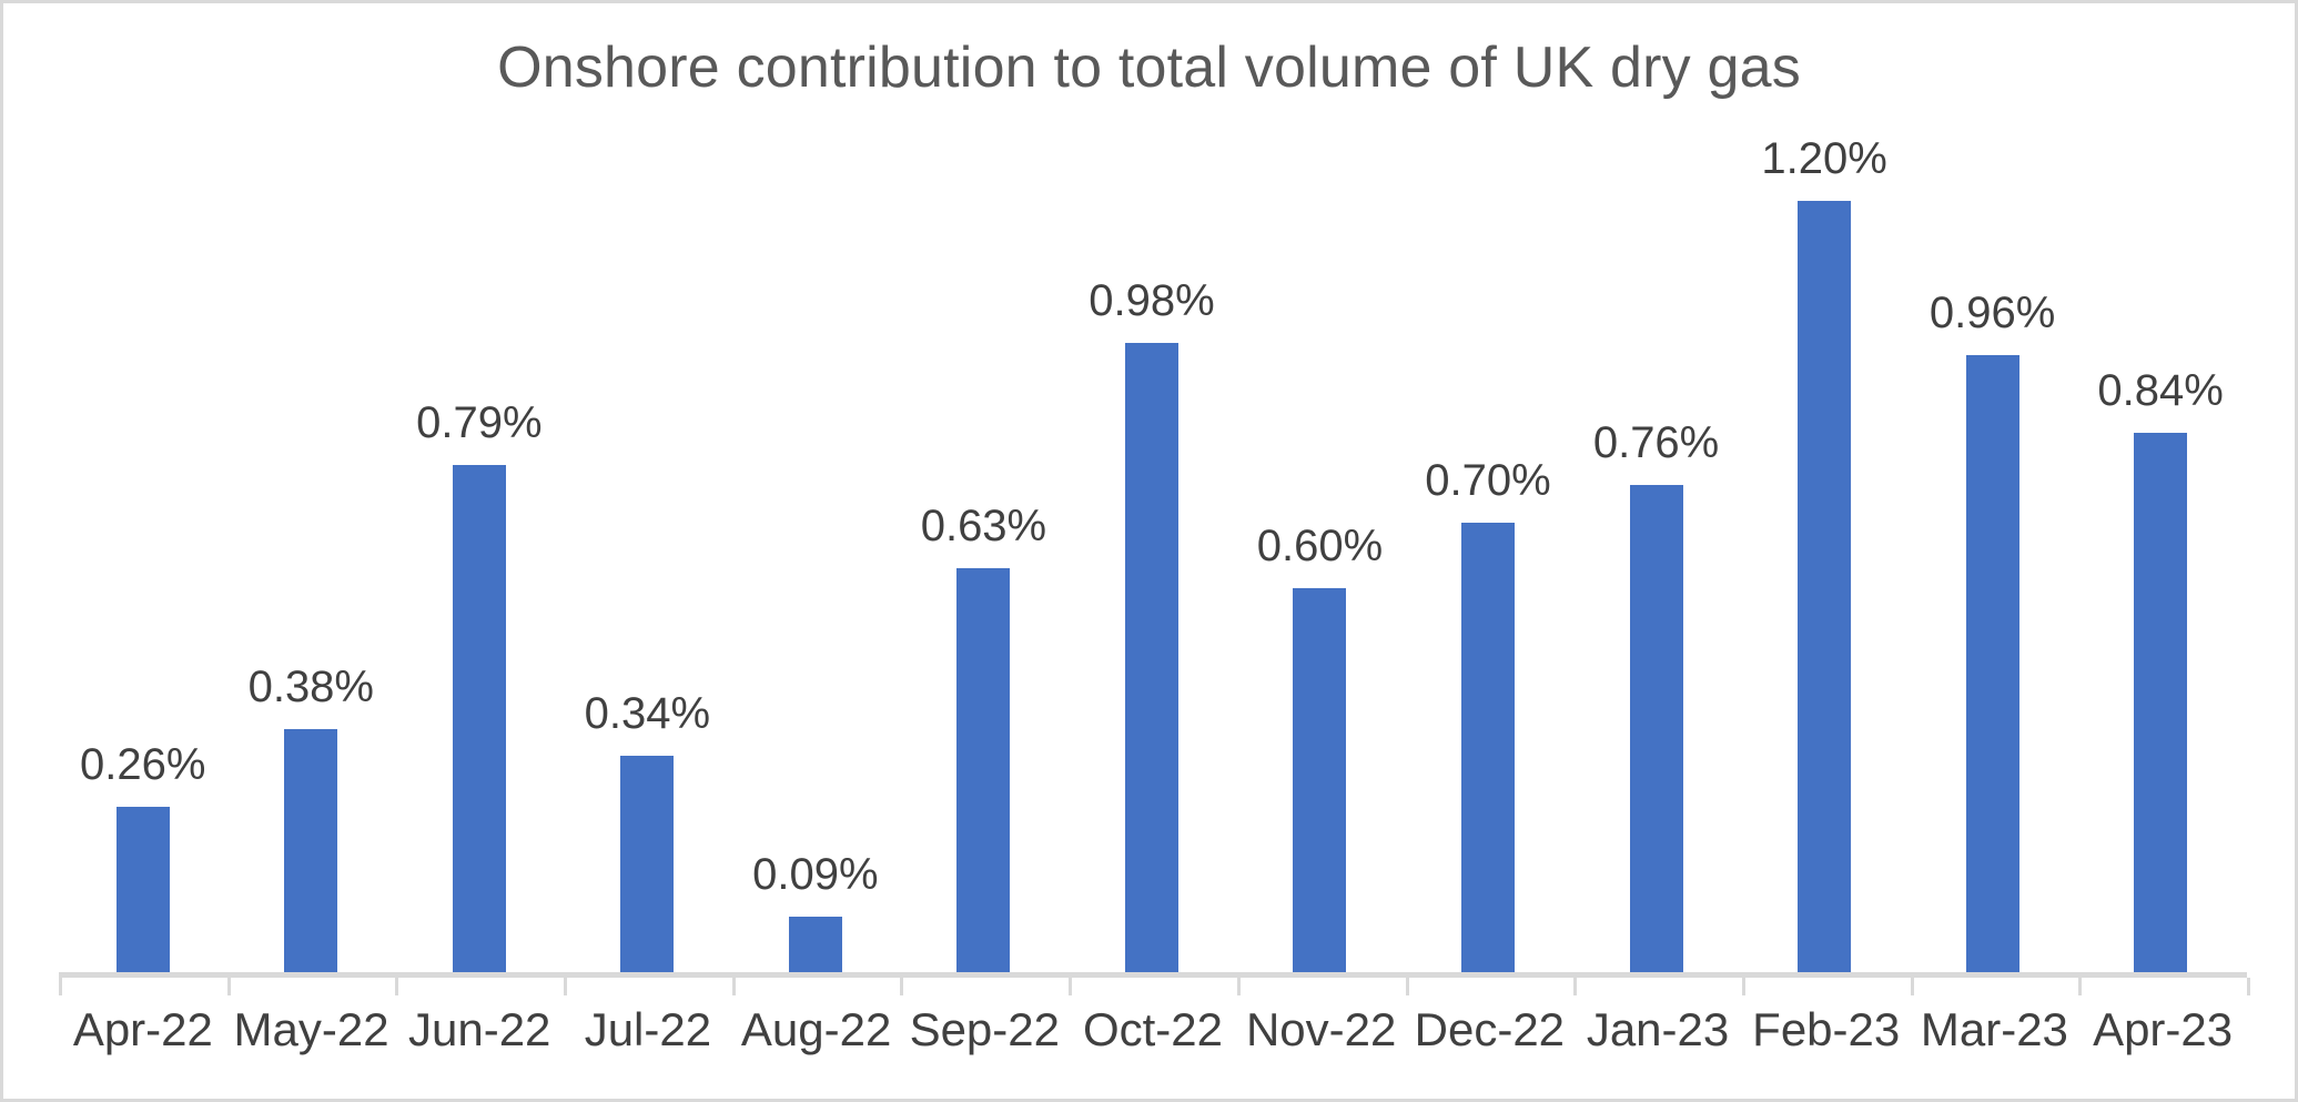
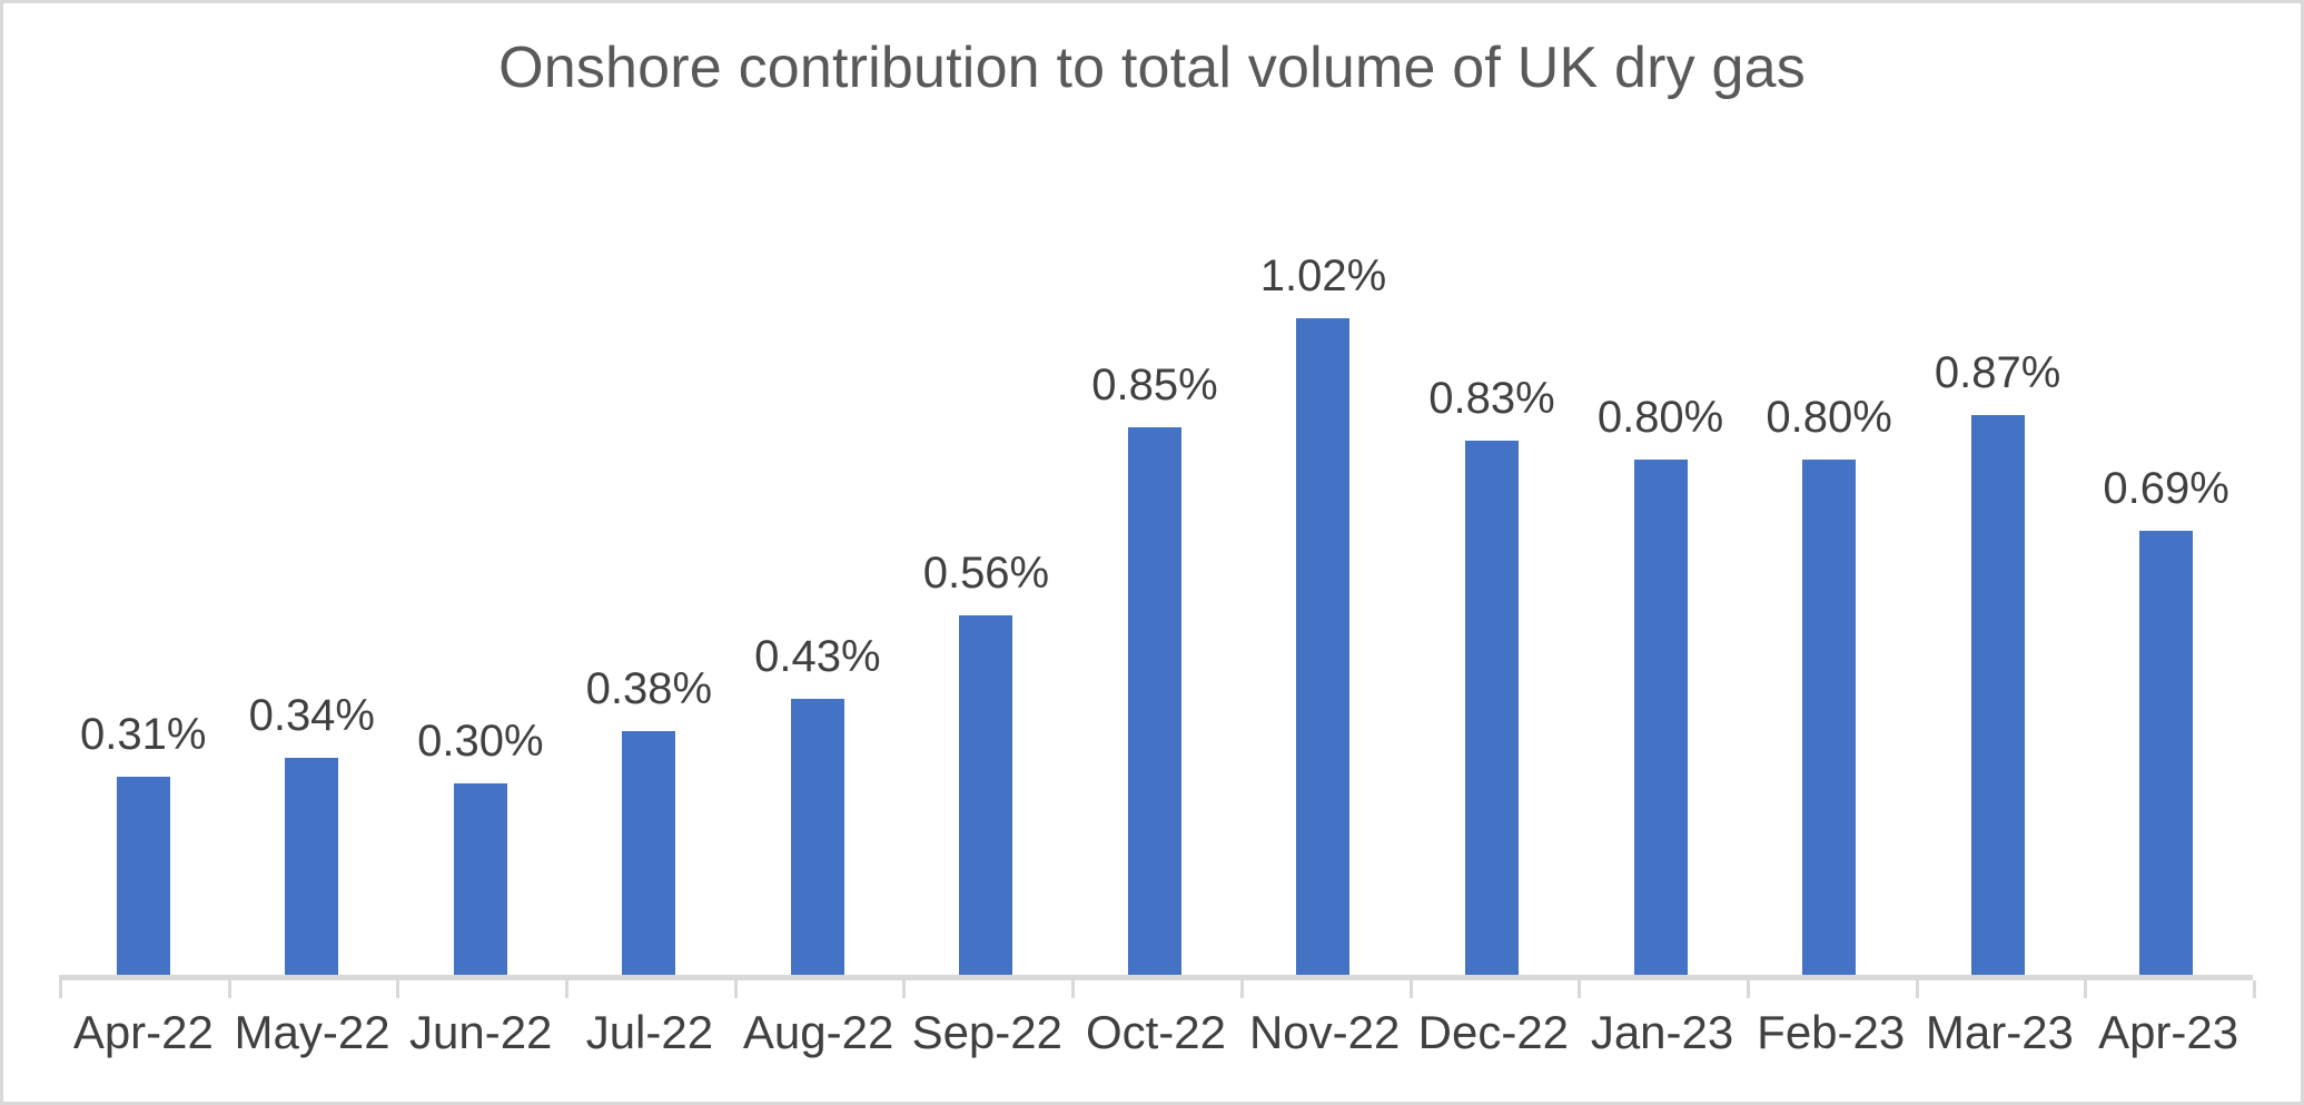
Apr-22: 0.26% -> 0.31%
May-22: 0.38% -> 0.34%
Jun-22: 0.79% -> 0.30%
Jul-22: 0.34% -> 0.38%
Aug-22: 0.09% -> 0.43%
Sep-22: 0.63% -> 0.56%
Oct-22: 0.98% -> 0.85%
Nov-22: 0.60% -> 1.02%
Dec-22: 0.70% -> 0.83%
Jan-23: 0.76% -> 0.80%
Feb-23: 1.20% -> 0.80%
Mar-23: 0.96% -> 0.87%
Apr-23: 0.84% -> 0.69%
